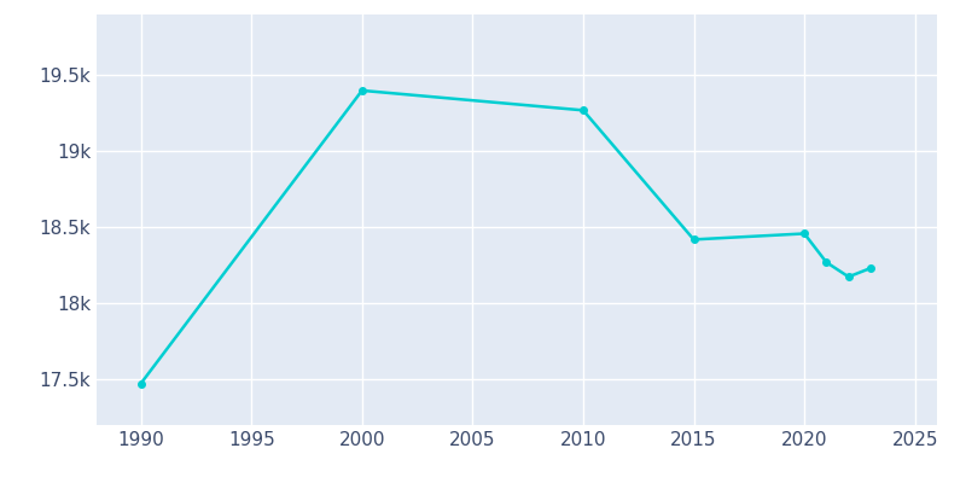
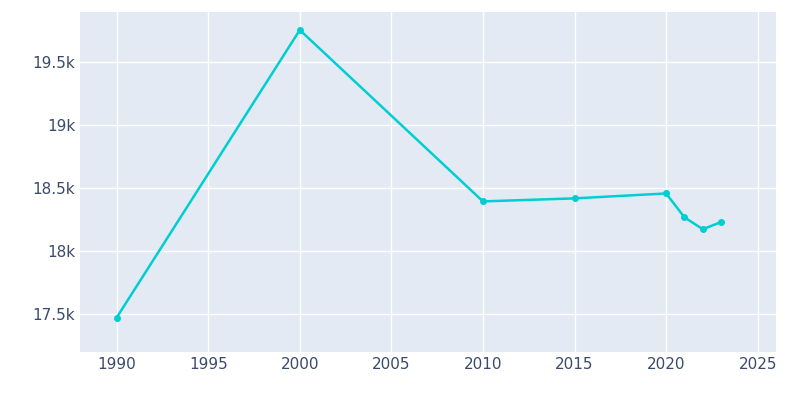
2000: 19.40k -> 19.76k
2010: 19.27k -> 18.40k
